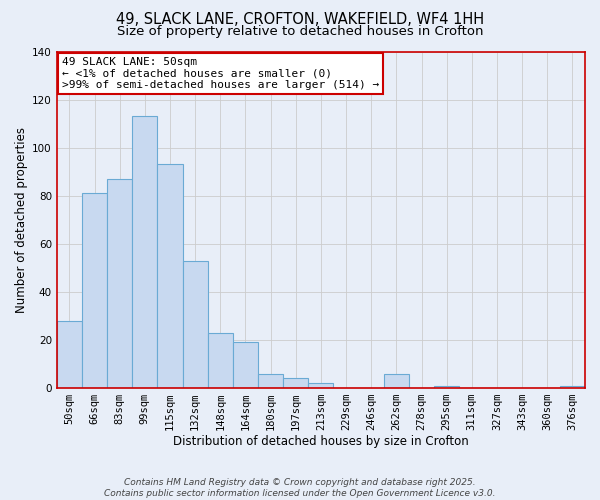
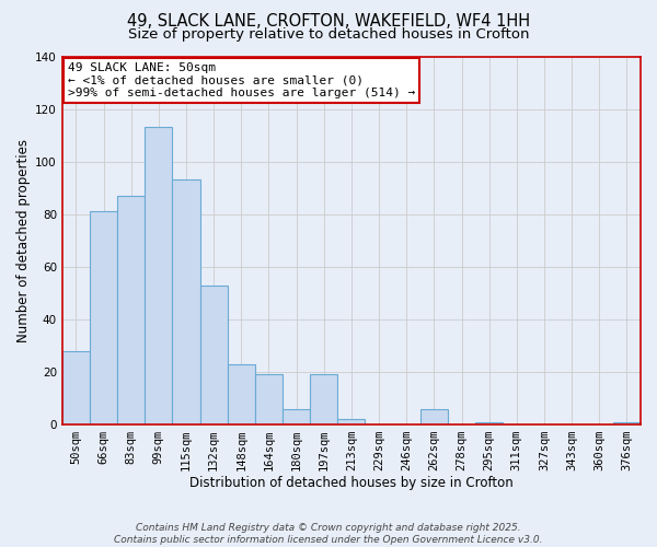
197sqm: 4 -> 19
